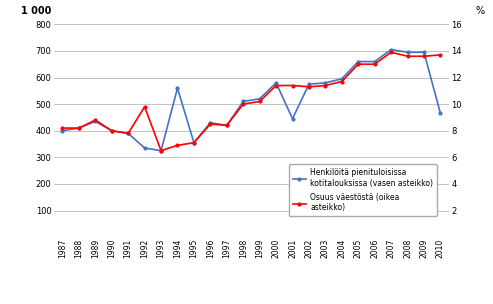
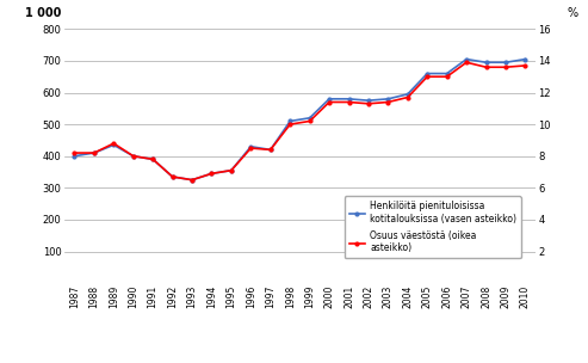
Osuus väestöstä (oikea asteikko)/1992: 9.8 -> 6.7
Henkilöitä pienituloisissa kotitalouksissa (vasen asteikko)/1994: 560 -> 345
Henkilöitä pienituloisissa kotitalouksissa (vasen asteikko)/2001: 445 -> 580
Henkilöitä pienituloisissa kotitalouksissa (vasen asteikko)/2010: 465 -> 705
